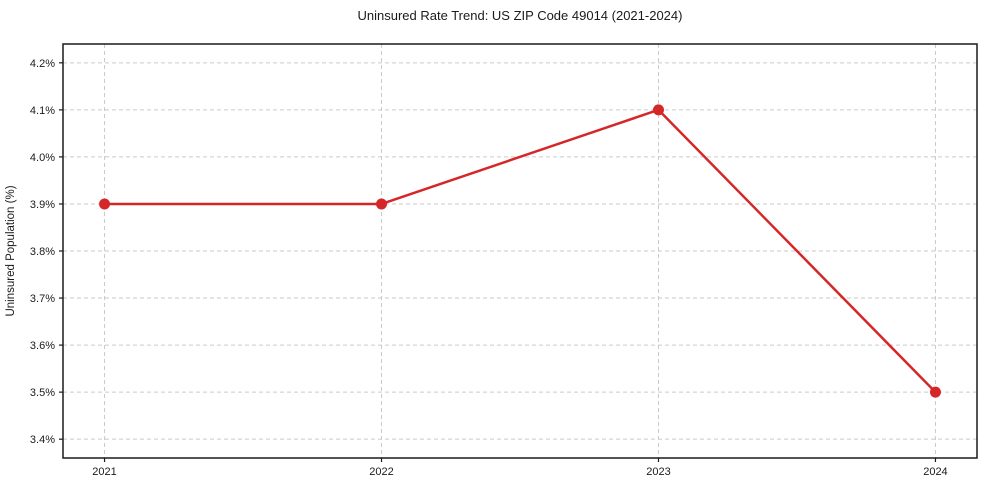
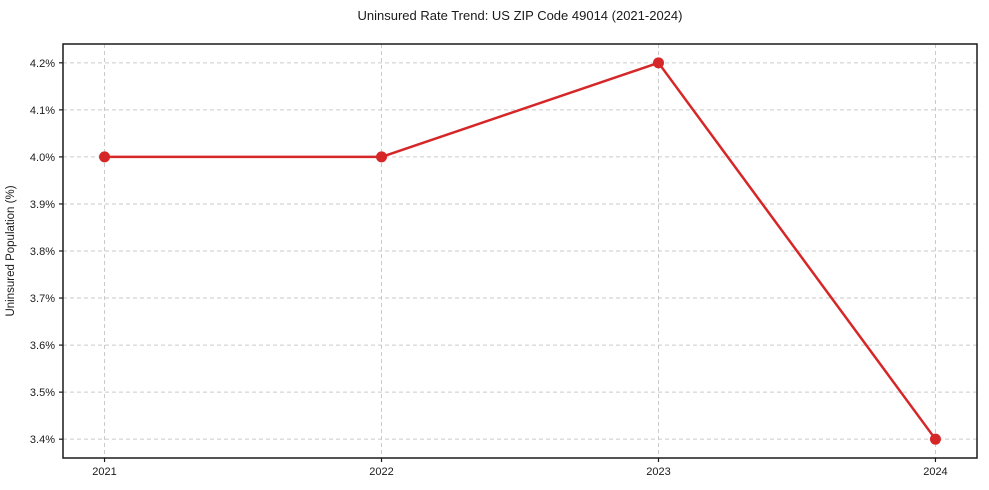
2021: 3.9% -> 4.0%
2022: 3.9% -> 4.0%
2023: 4.1% -> 4.2%
2024: 3.5% -> 3.4%
